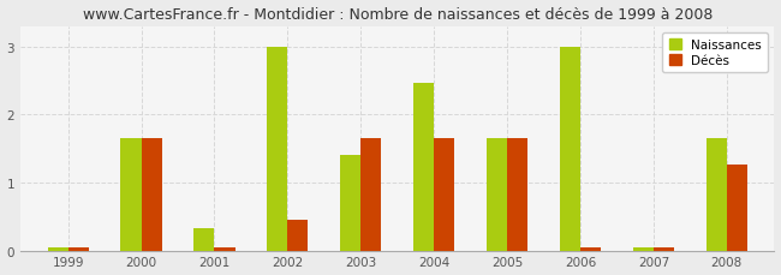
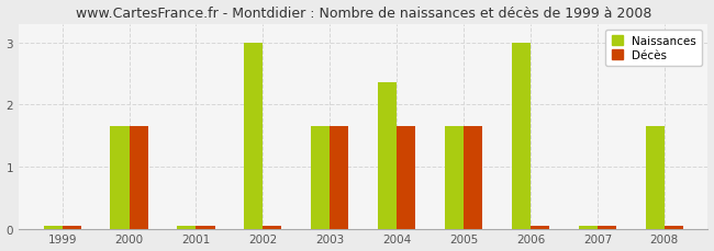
Naissances/2001: 0.32 -> 0.05
Décès/2002: 0.46 -> 0.05
Naissances/2003: 1.40 -> 1.65
Naissances/2004: 2.46 -> 2.35
Décès/2008: 1.26 -> 0.05
